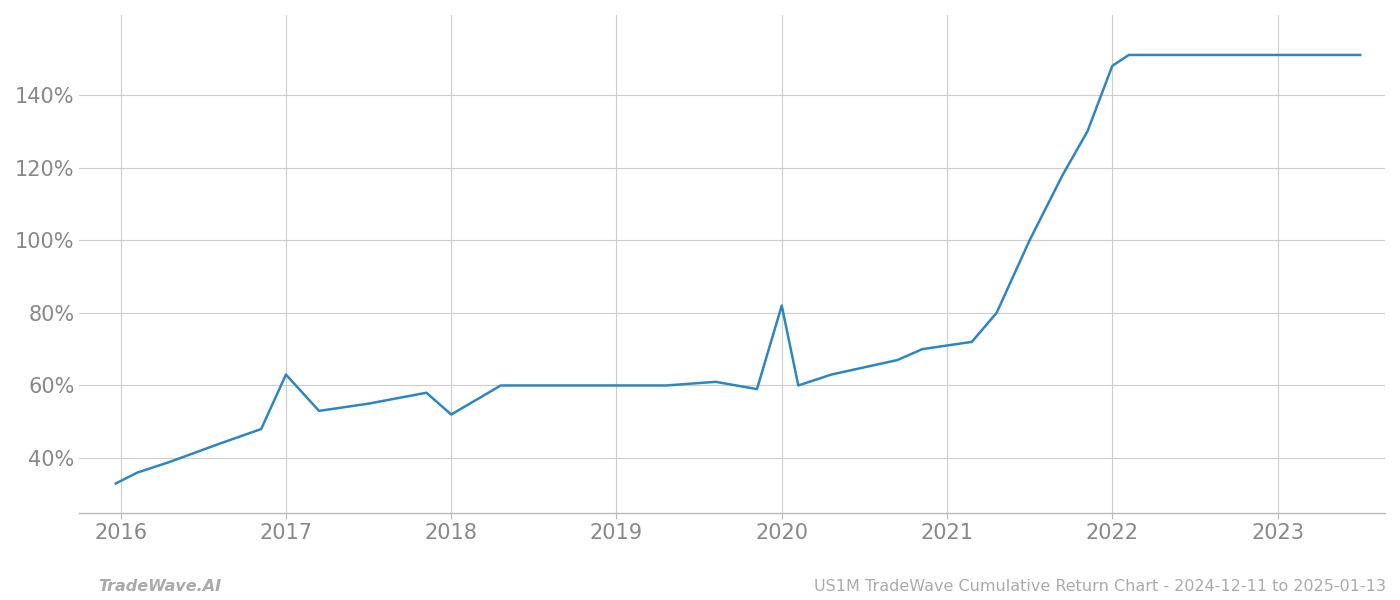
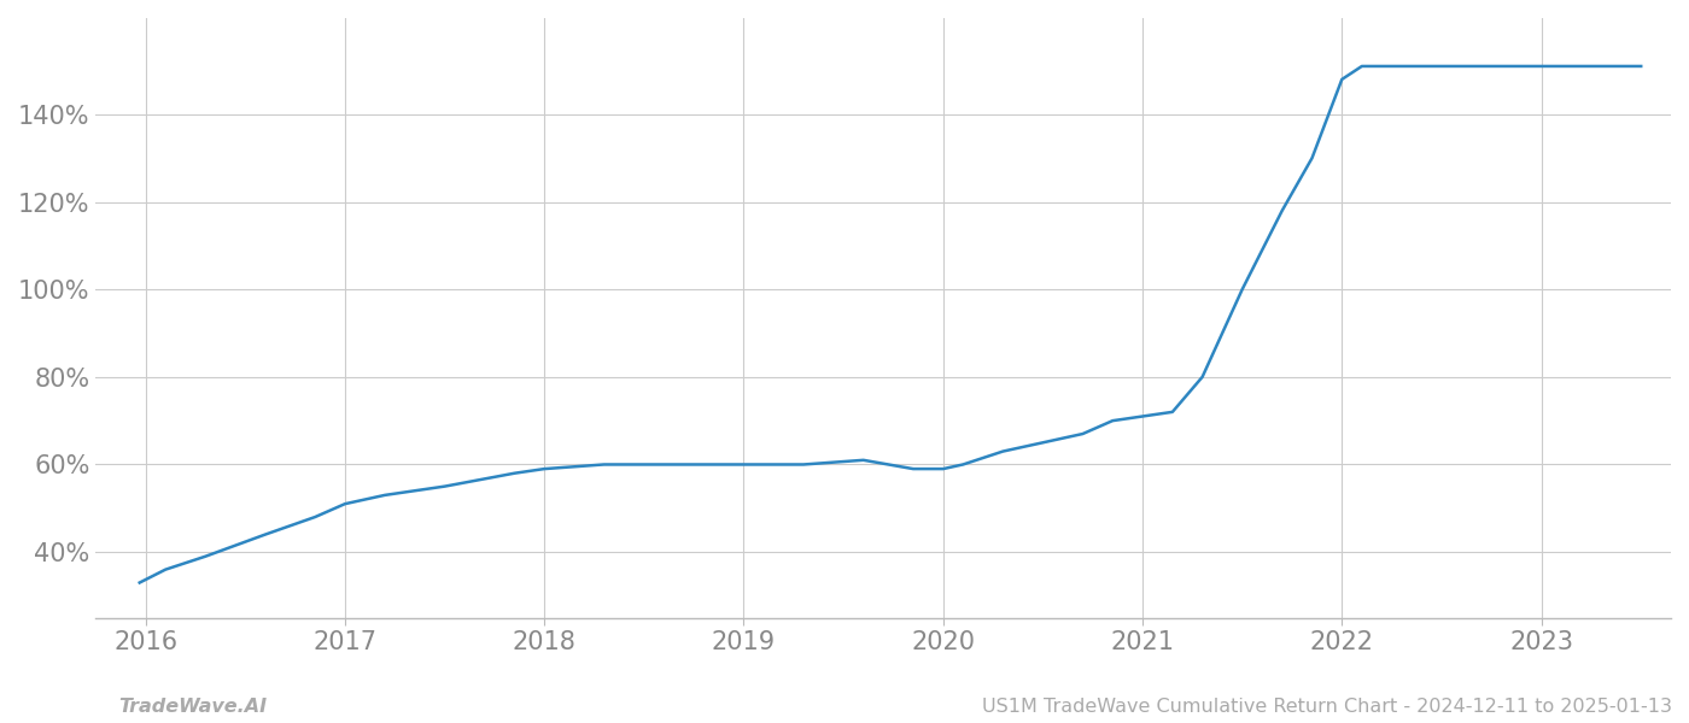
2017: 63% -> 51%
2018: 52% -> 59%
2020: 82% -> 59%
